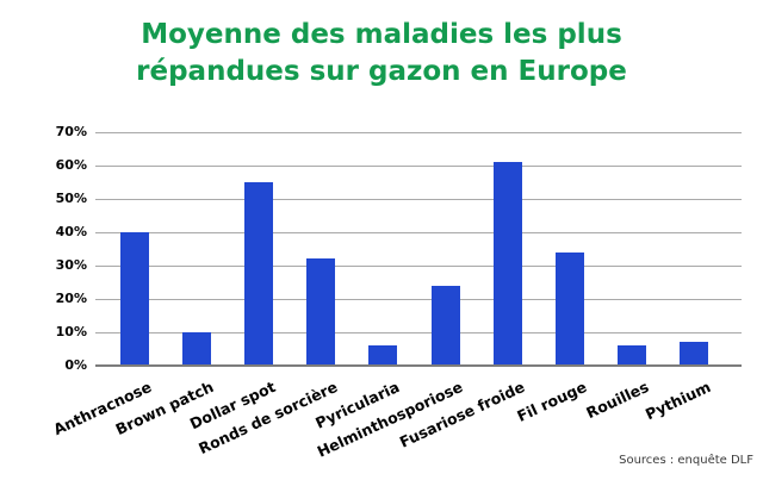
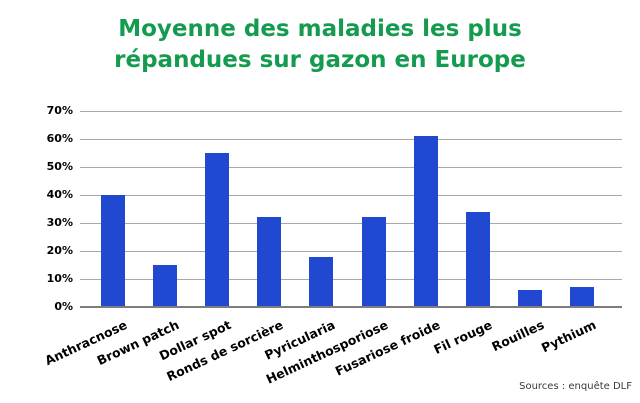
Brown patch: 10% -> 15%
Pyricularia: 6% -> 18%
Helminthosporiose: 24% -> 32%
